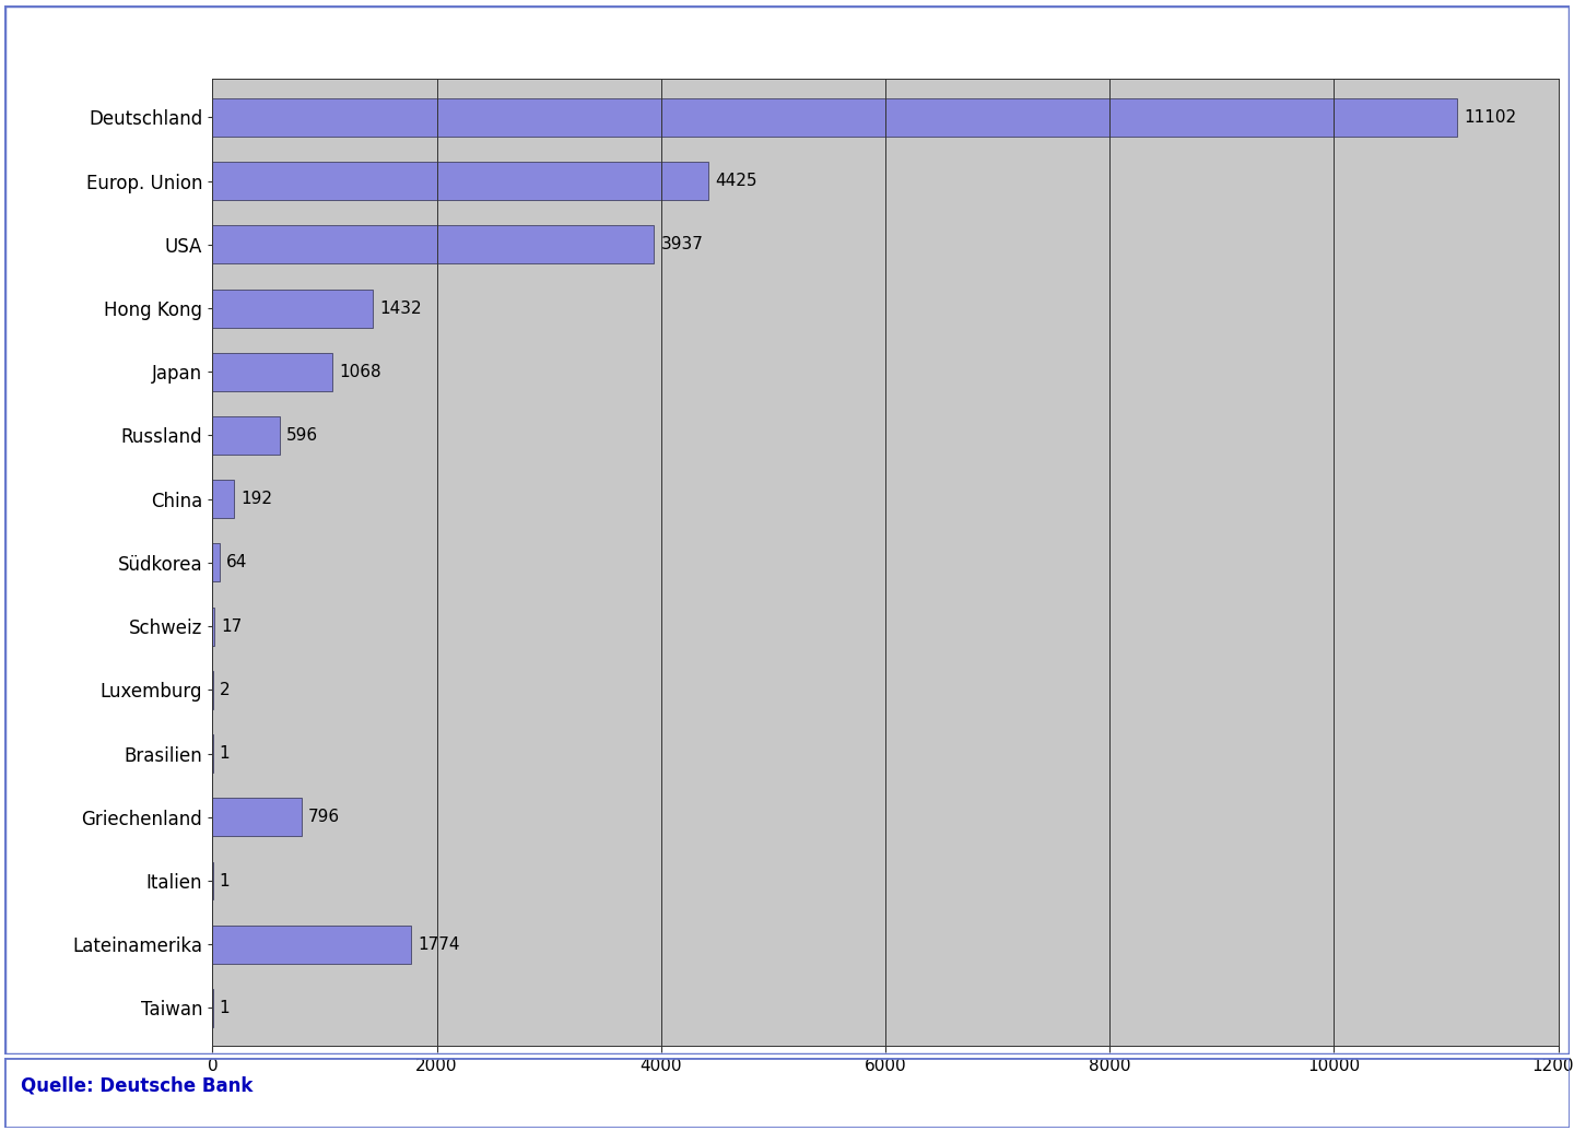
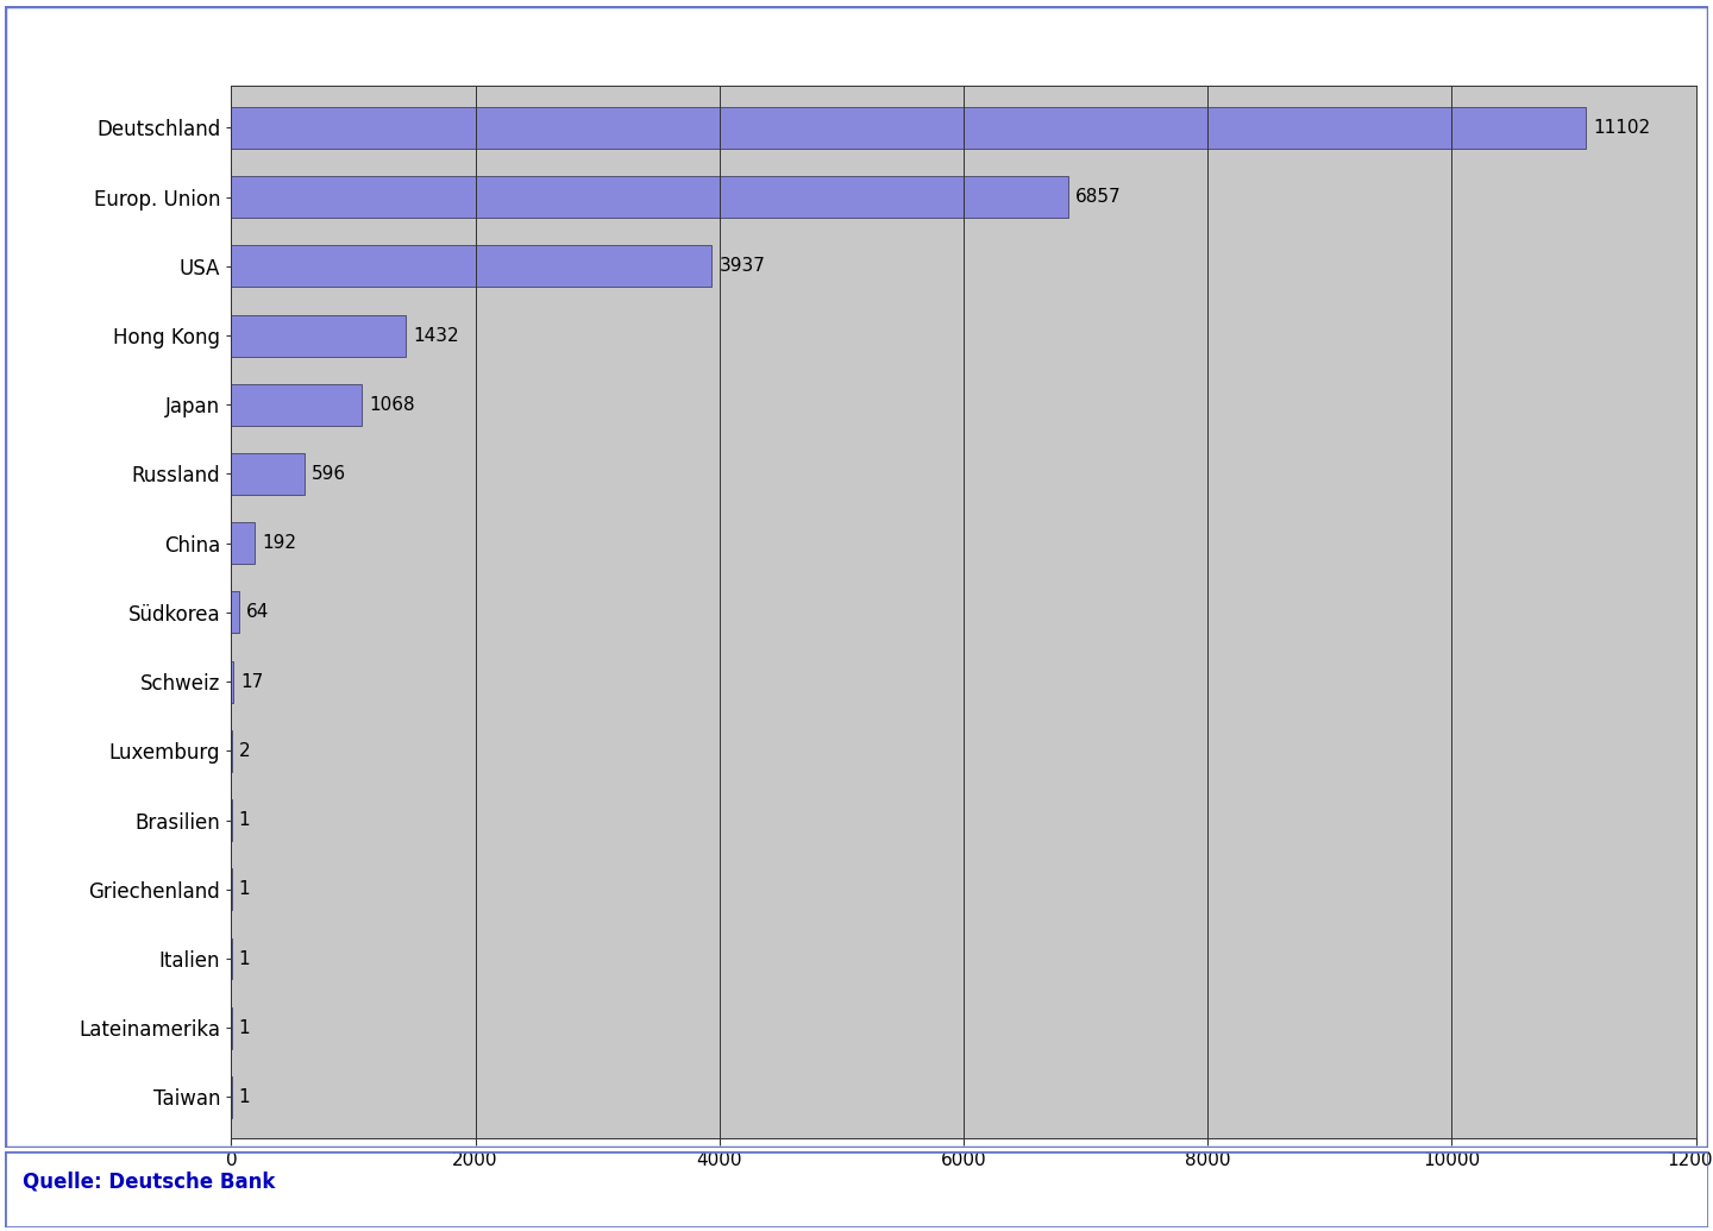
Europ. Union: 4425 -> 6857
Griechenland: 796 -> 1
Lateinamerika: 1774 -> 1
